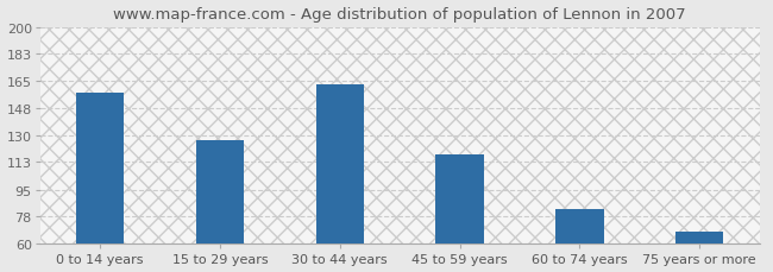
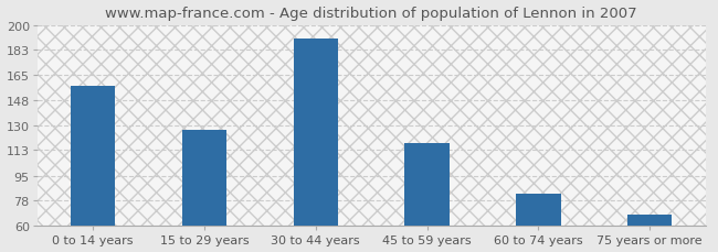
30 to 44 years: 163 -> 191
